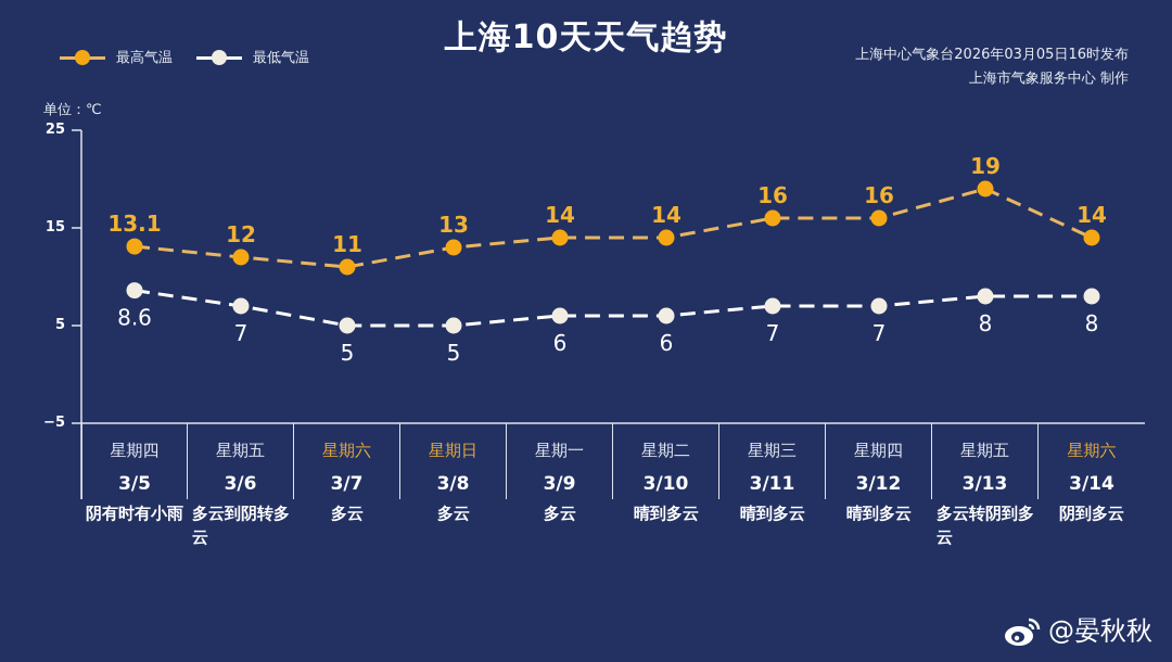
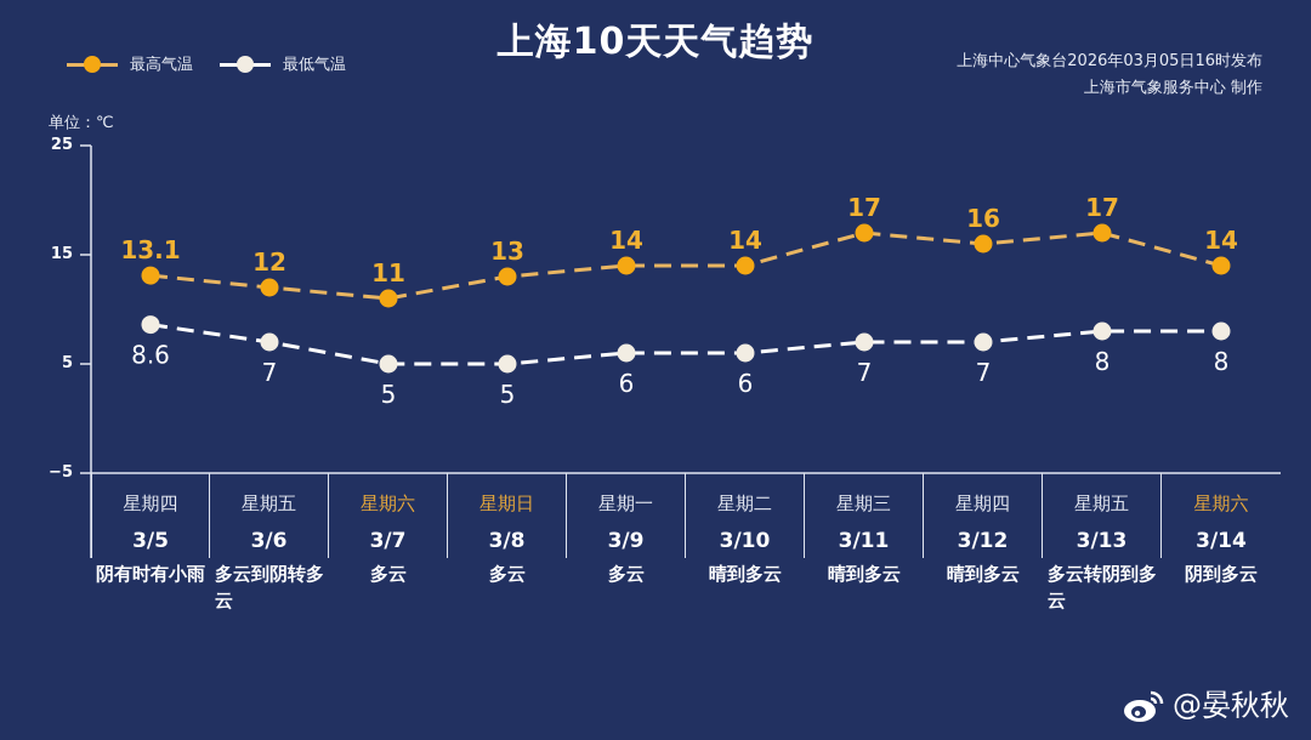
最高气温/3/11: 16 -> 17
最高气温/3/13: 19 -> 17
